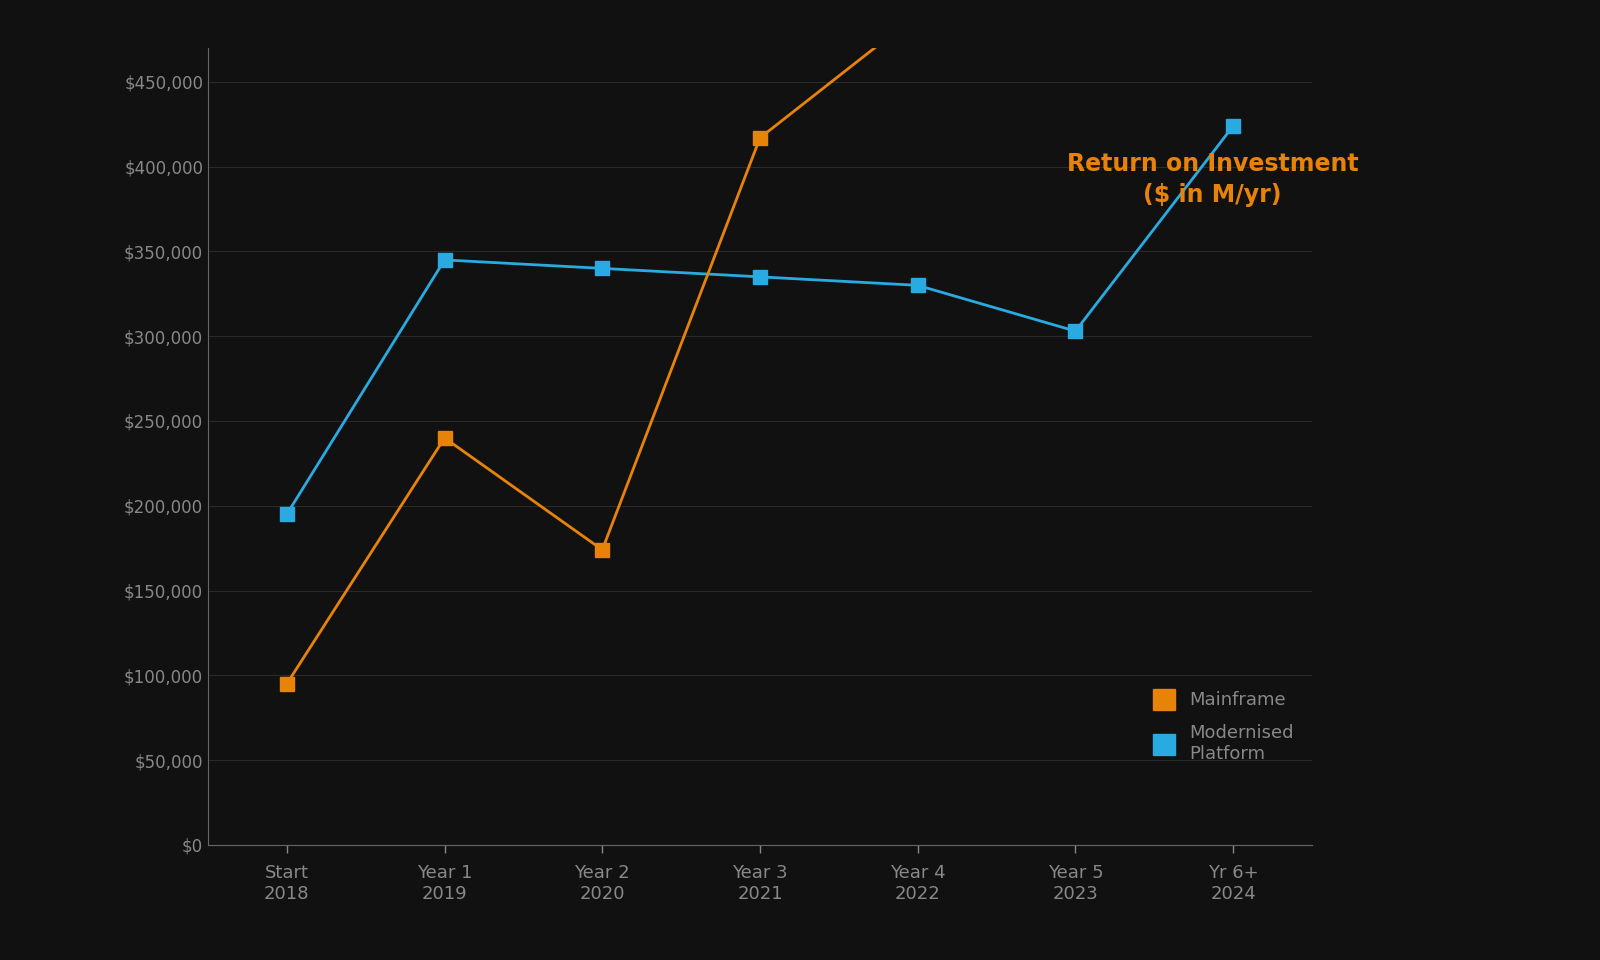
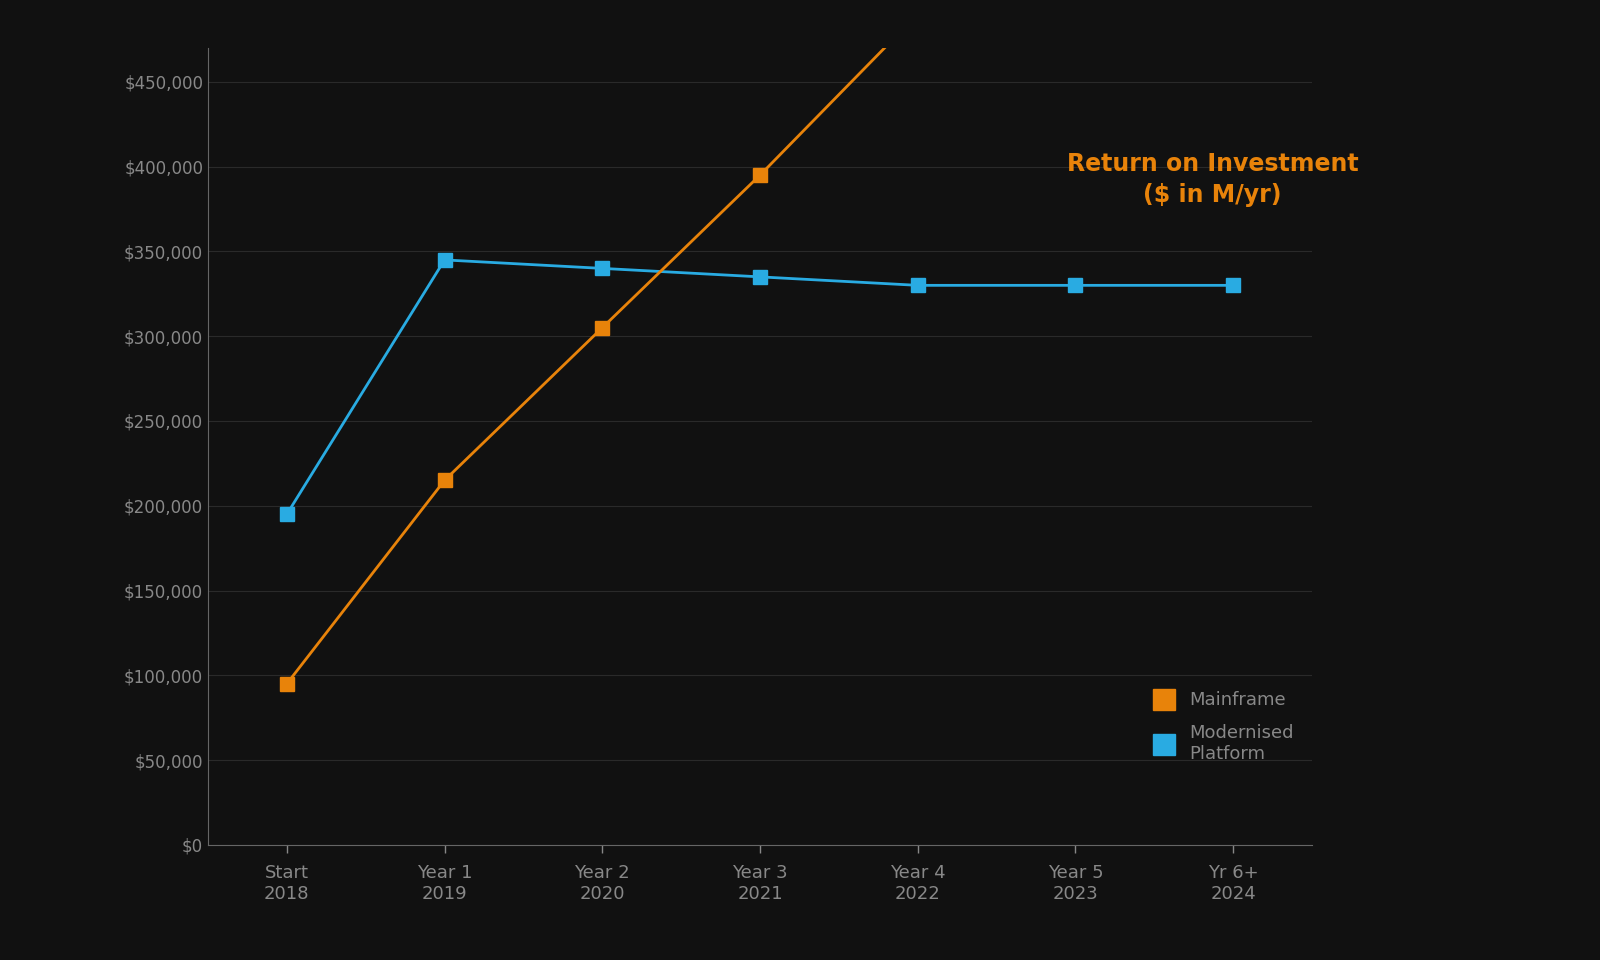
Mainframe/Year 1 2019: $240,000 -> $215,000
Mainframe/Year 2 2020: $174,000 -> $305,000
Mainframe/Year 3 2021: $417,000 -> $395,000
Modernised Platform/Year 5 2023: $303,000 -> $330,000
Modernised Platform/Yr 6+ 2024: $424,000 -> $330,000
